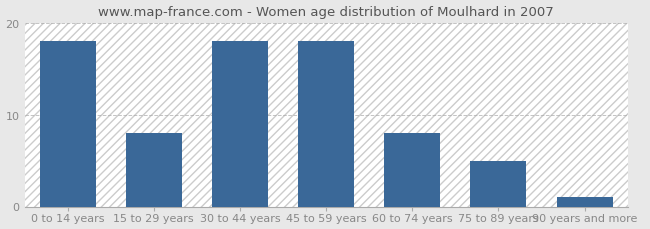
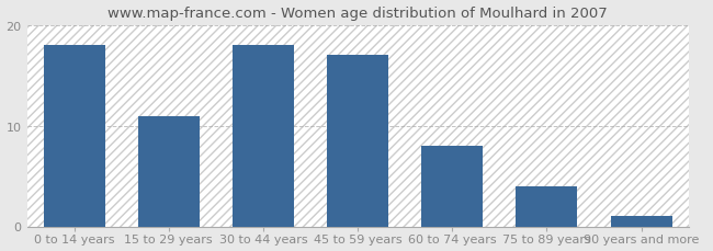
15 to 29 years: 8 -> 11
45 to 59 years: 18 -> 17
75 to 89 years: 5 -> 4
